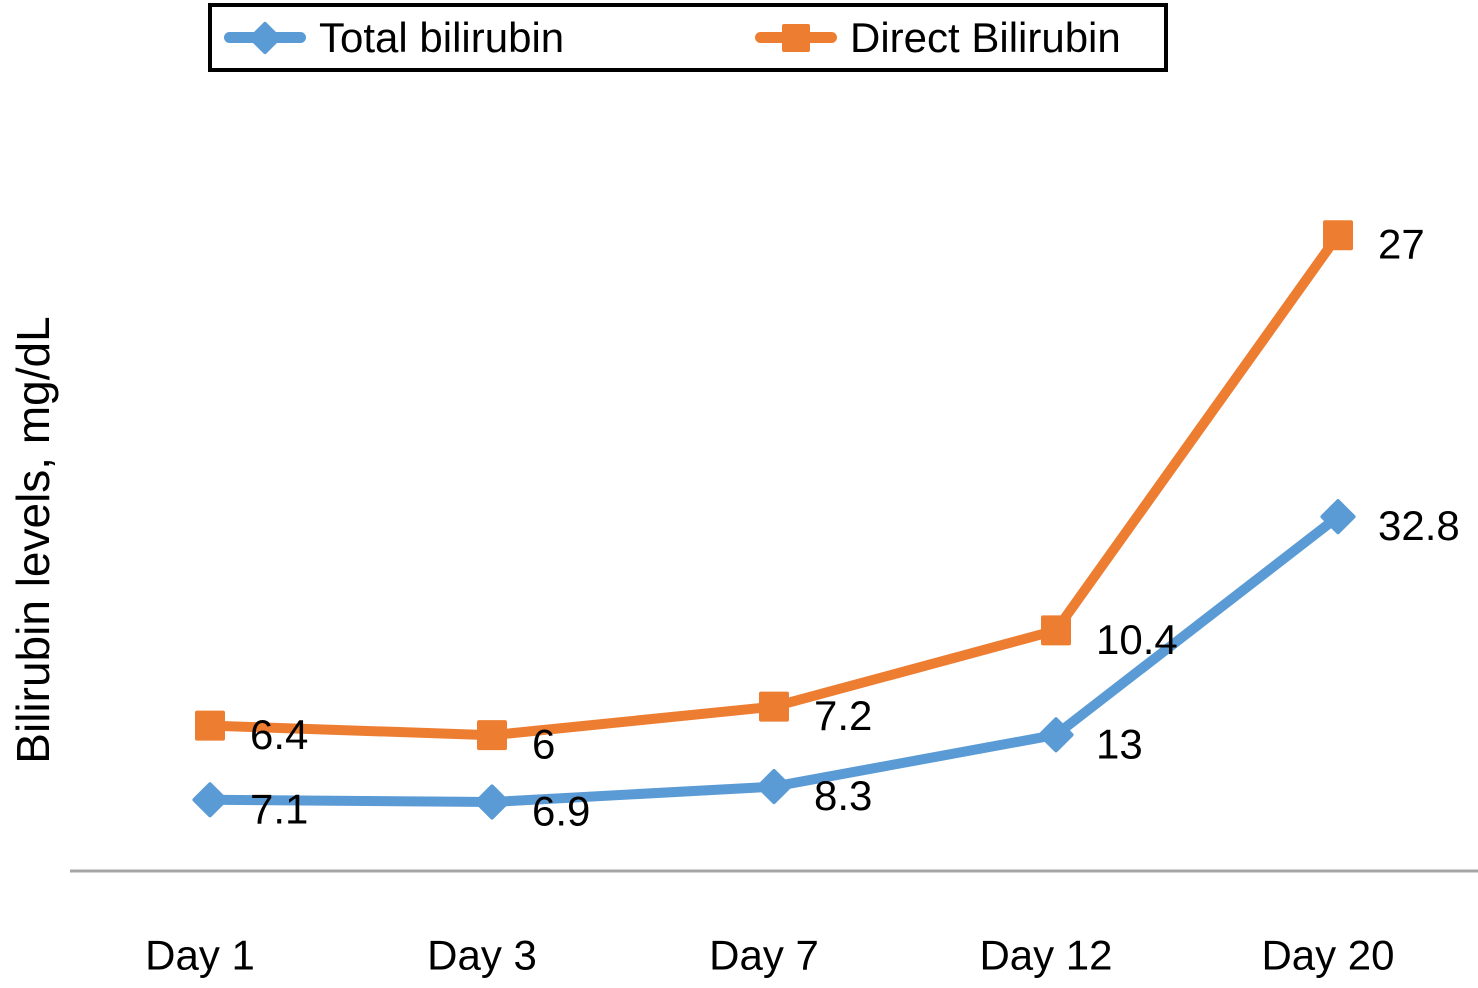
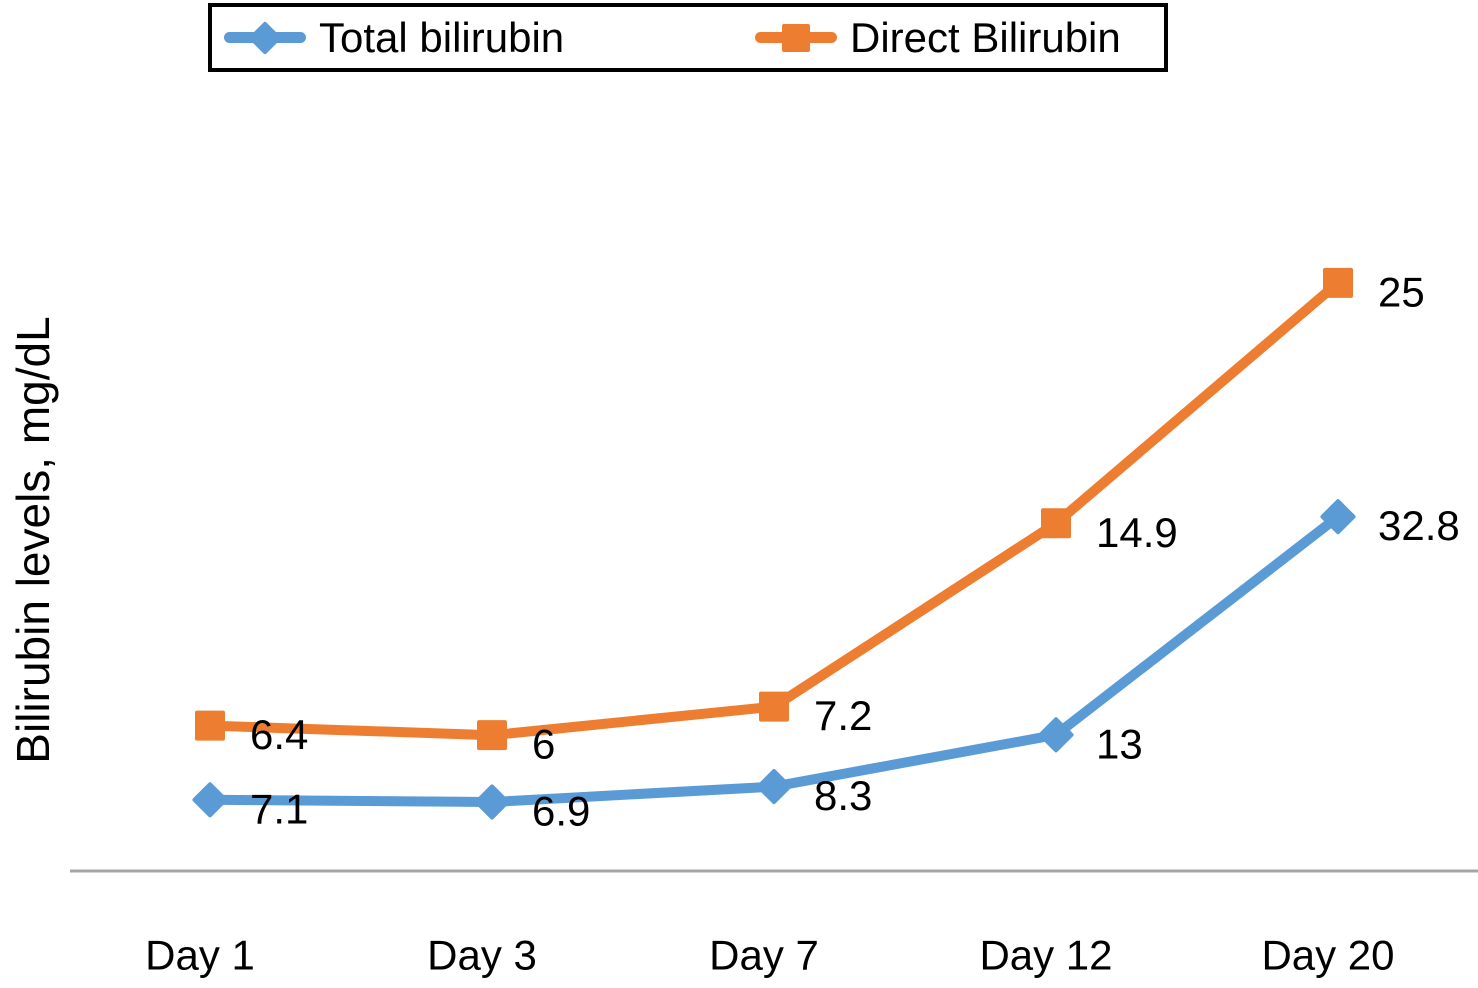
Direct Bilirubin/Day 12: 10.4 -> 14.9
Direct Bilirubin/Day 20: 27 -> 25
